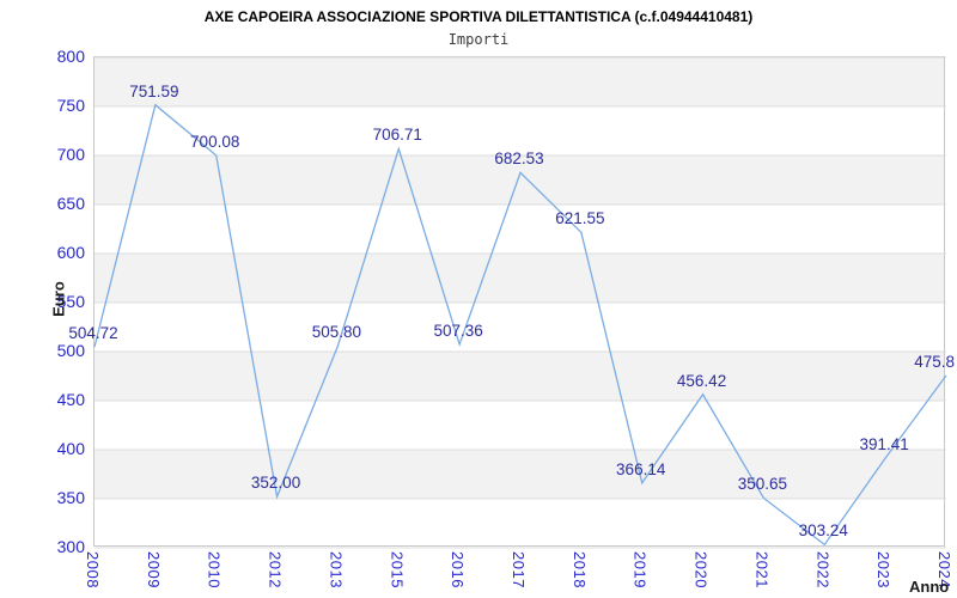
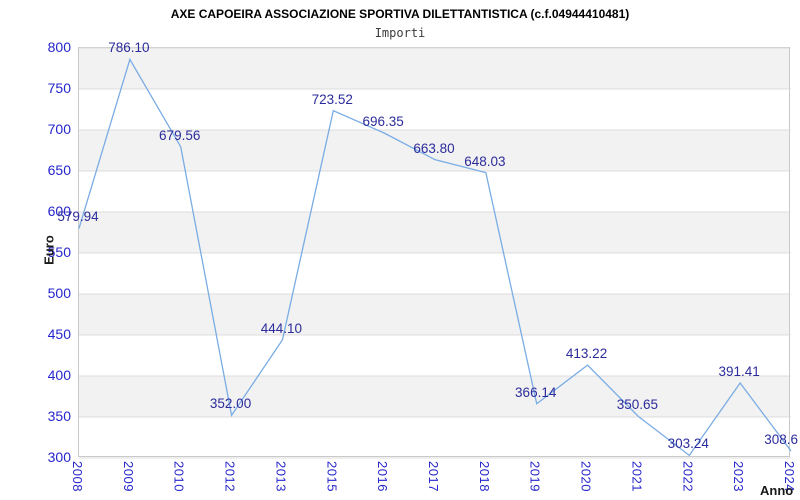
2008: 504.72 -> 579.94
2009: 751.59 -> 786.10
2010: 700.08 -> 679.56
2013: 505.80 -> 444.10
2015: 706.71 -> 723.52
2016: 507.36 -> 696.35
2017: 682.53 -> 663.80
2018: 621.55 -> 648.03
2020: 456.42 -> 413.22
2024: 475.8 -> 308.6
